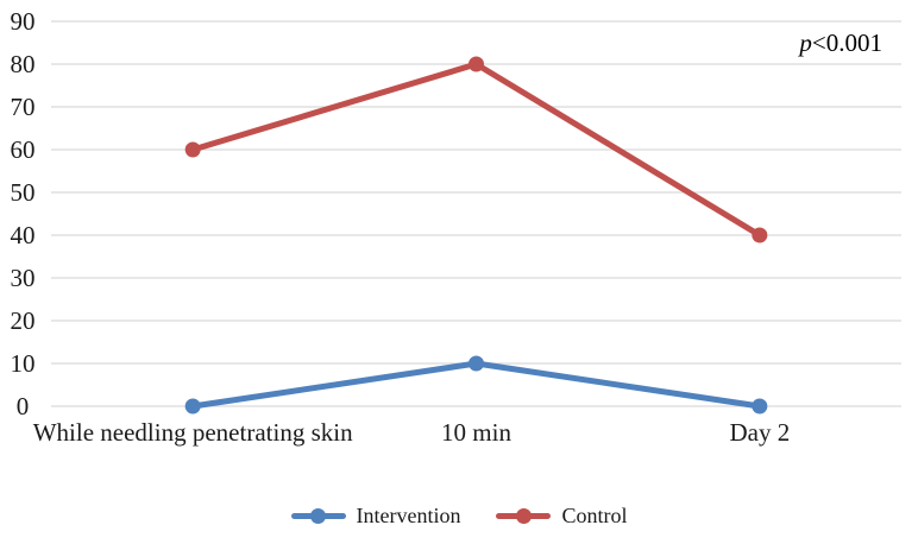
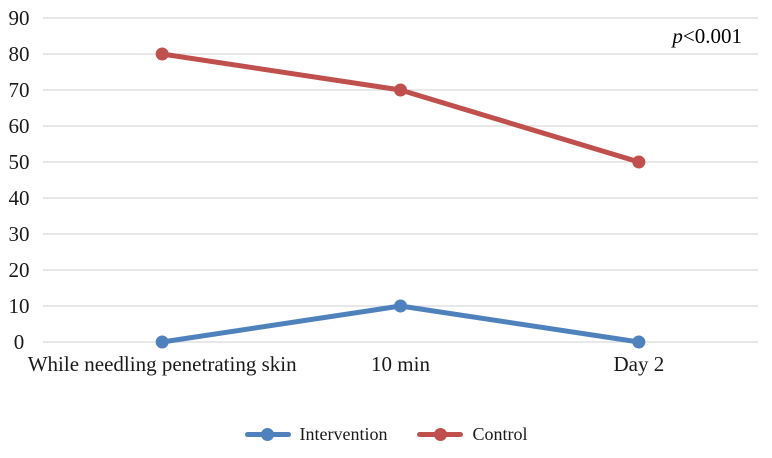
Control/While needling penetrating skin: 60 -> 80
Control/10 min: 80 -> 70
Control/Day 2: 40 -> 50
